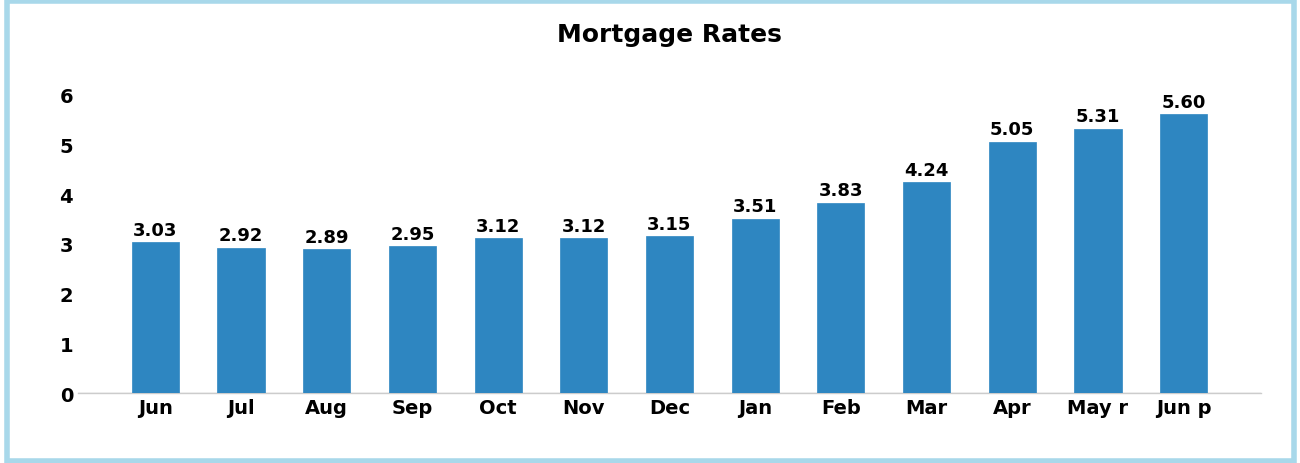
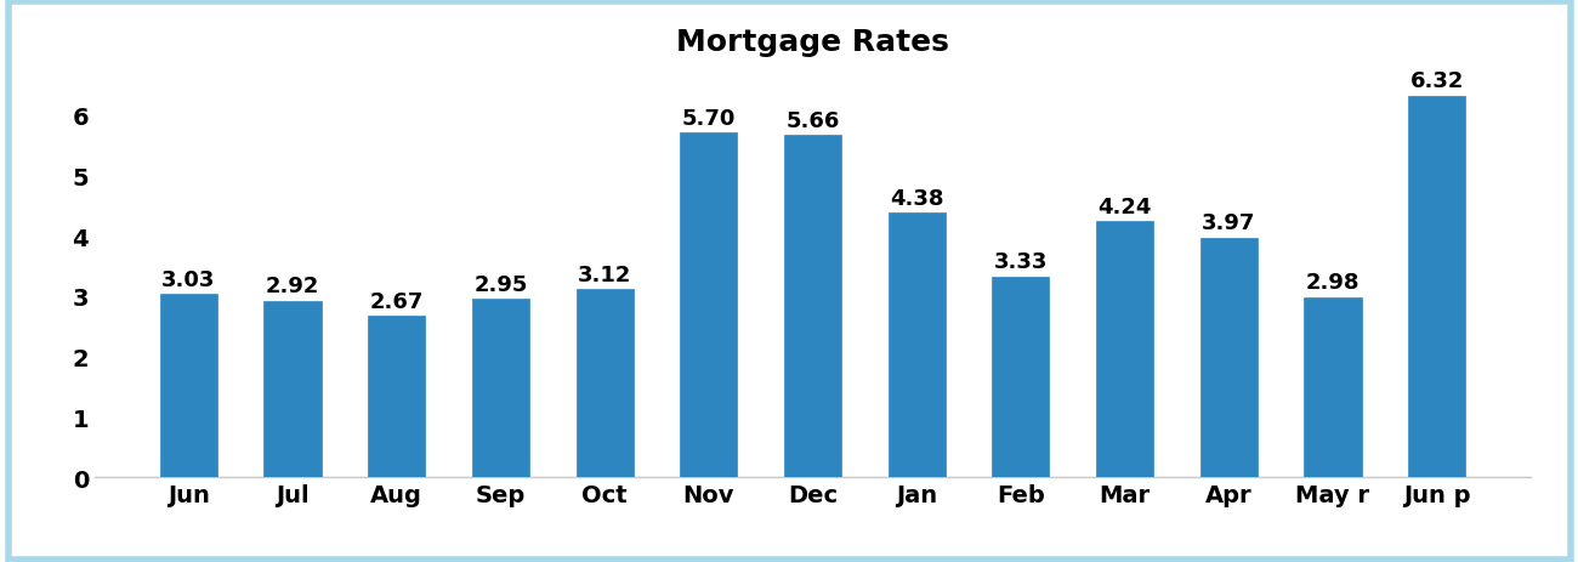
Aug: 2.89 -> 2.67
Nov: 3.12 -> 5.70
Dec: 3.15 -> 5.66
Jan: 3.51 -> 4.38
Feb: 3.83 -> 3.33
Apr: 5.05 -> 3.97
May r: 5.31 -> 2.98
Jun p: 5.60 -> 6.32
